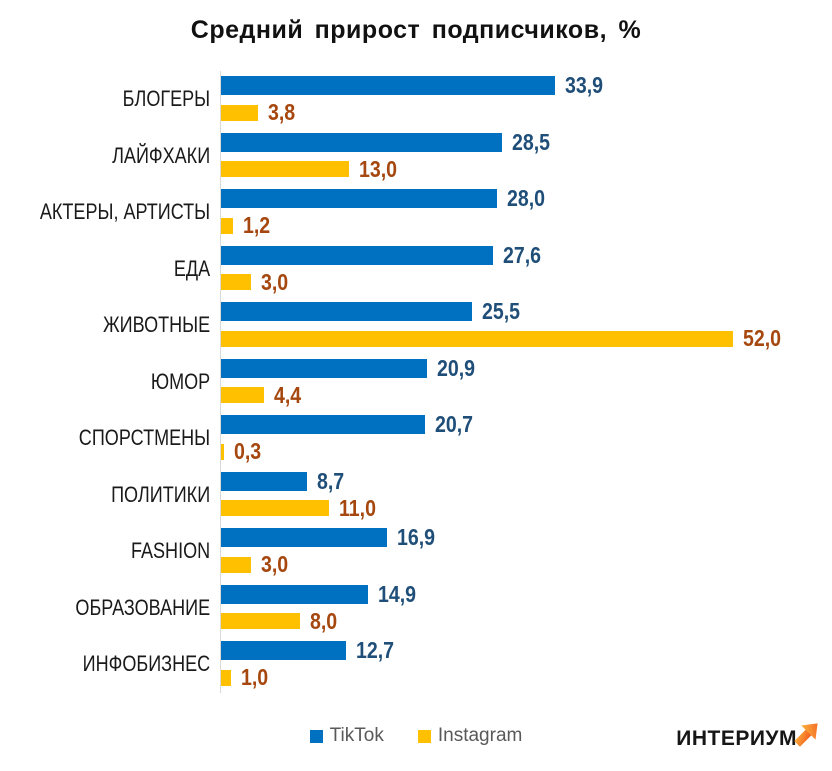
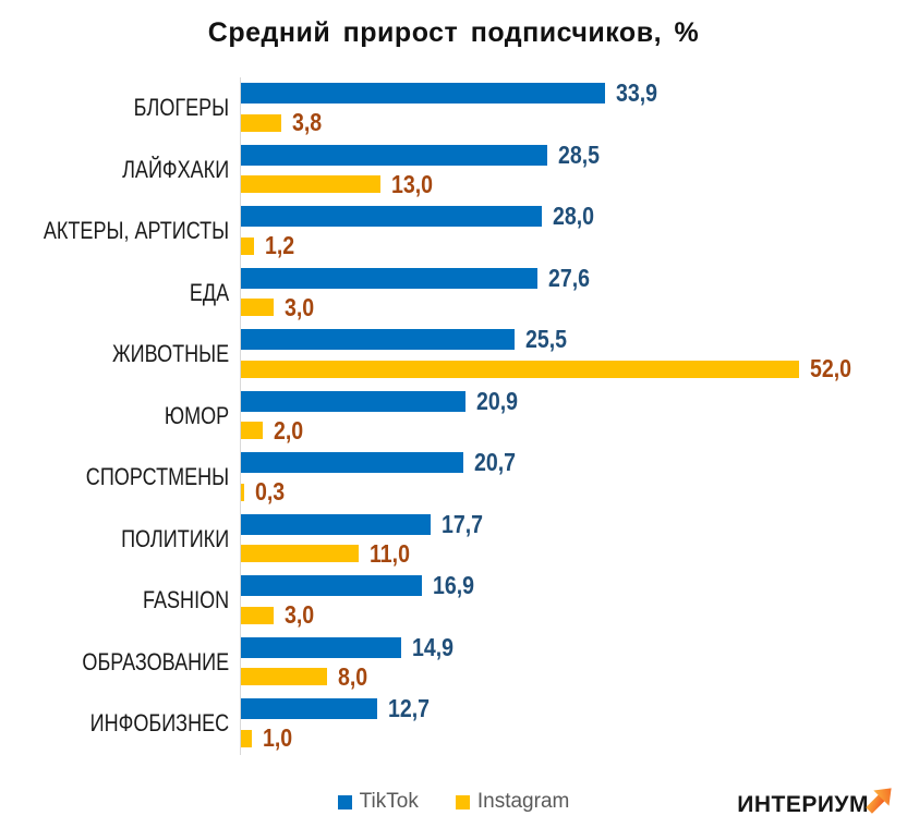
Instagram/ЮМОР: 4,4 -> 2,0
TikTok/ПОЛИТИКИ: 8,7 -> 17,7
